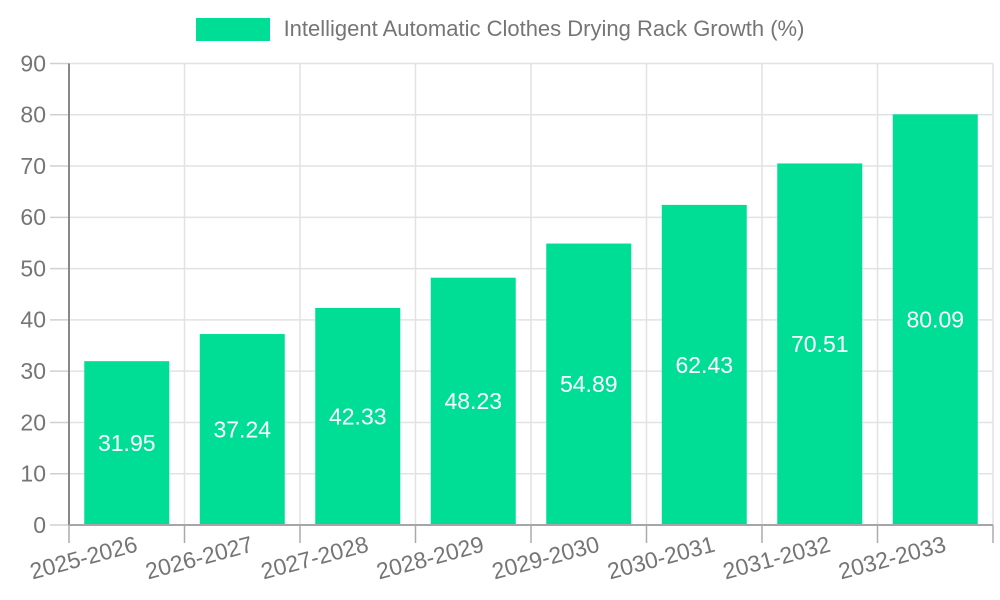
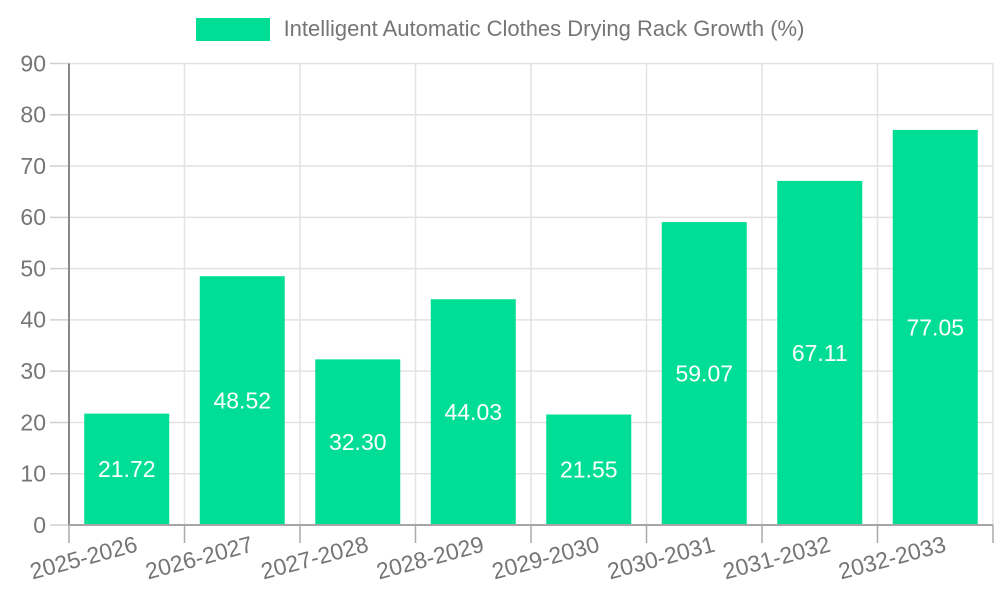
2025-2026: 31.95 -> 21.72
2026-2027: 37.24 -> 48.52
2027-2028: 42.33 -> 32.30
2028-2029: 48.23 -> 44.03
2029-2030: 54.89 -> 21.55
2030-2031: 62.43 -> 59.07
2031-2032: 70.51 -> 67.11
2032-2033: 80.09 -> 77.05
